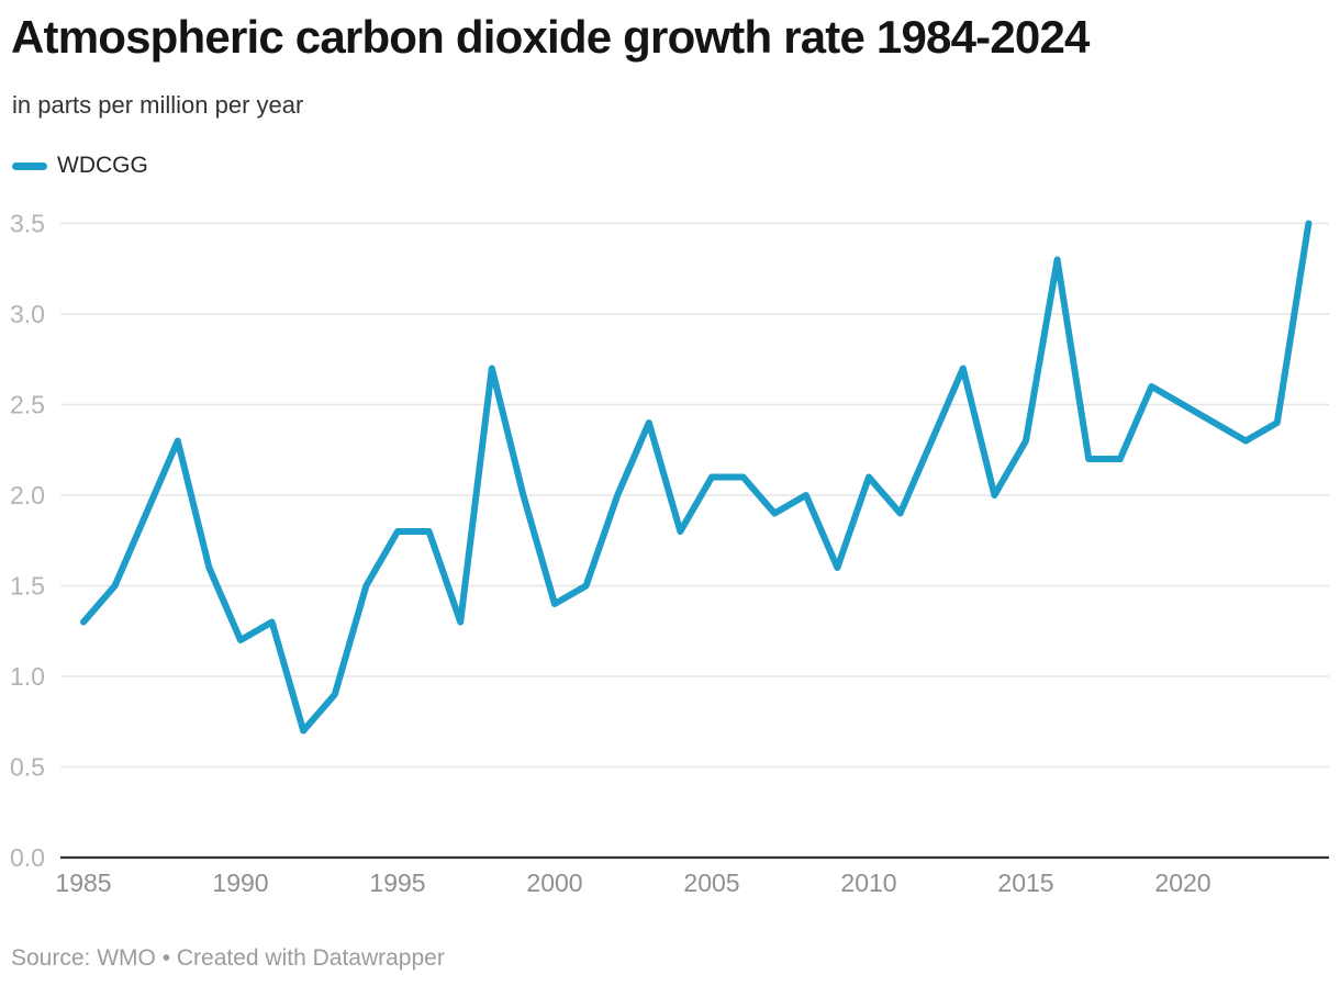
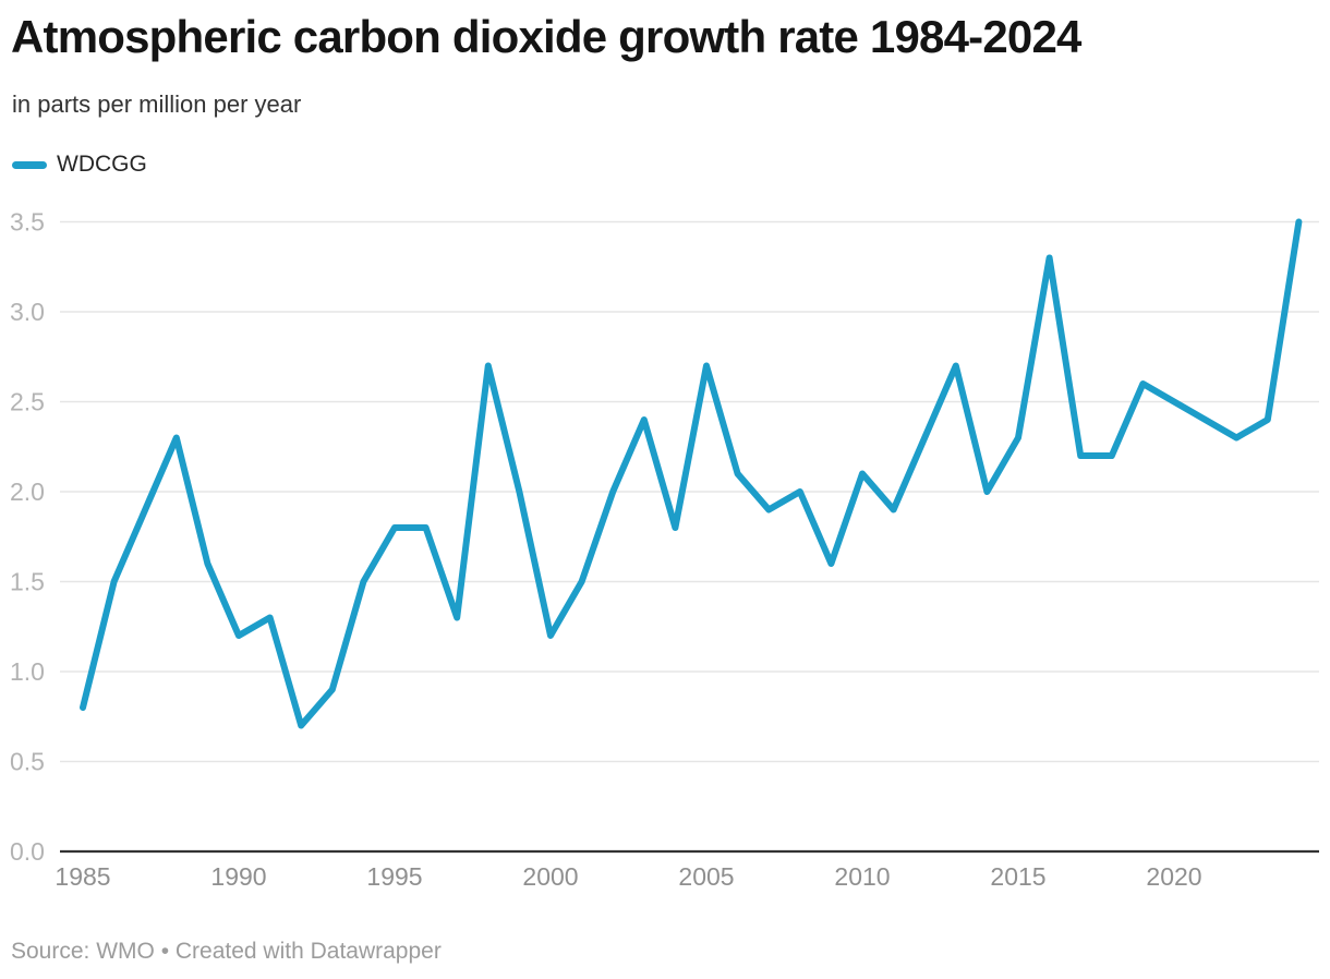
1985: 1.3 -> 0.8
2000: 1.4 -> 1.2
2005: 2.1 -> 2.7
